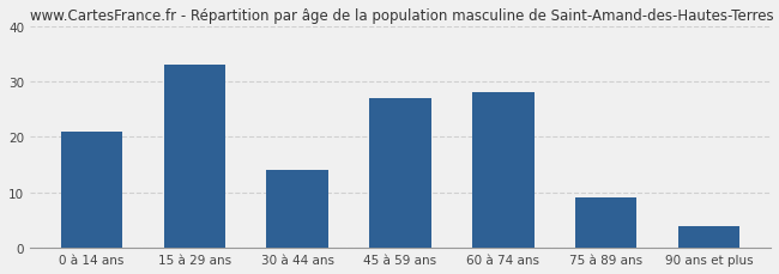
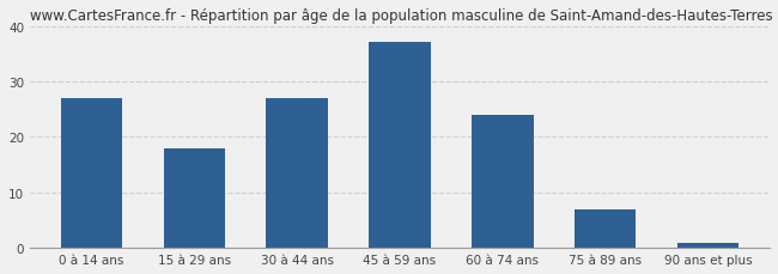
0 à 14 ans: 21 -> 27
15 à 29 ans: 33 -> 18
30 à 44 ans: 14 -> 27
45 à 59 ans: 27 -> 37
60 à 74 ans: 28 -> 24
75 à 89 ans: 9 -> 7
90 ans et plus: 4 -> 1
